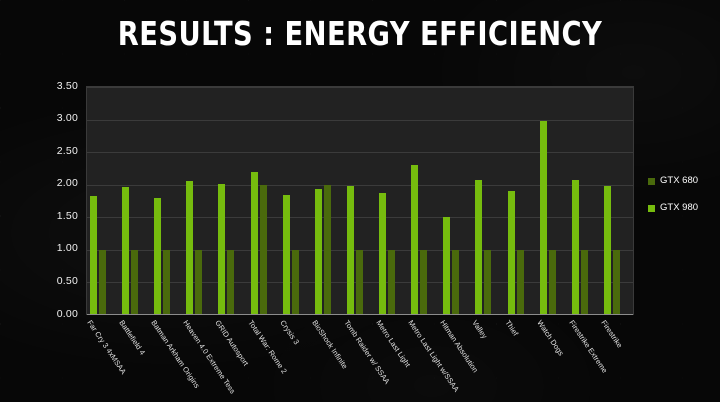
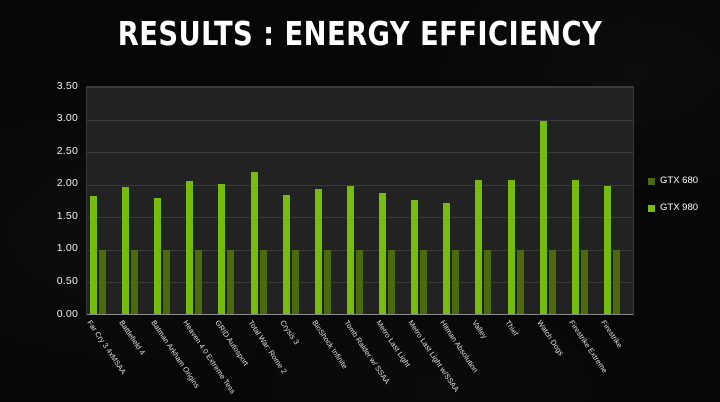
GTX 680/Total War: Rome 2: 2 -> 1
GTX 680/BioShock Infinite: 2 -> 1
GTX 980/Metro Last Light w/SSAA: 2.3 -> 1.8
GTX 980/Hitman Absolution: 1.5 -> 1.7
GTX 980/Thief: 1.9 -> 2.1
